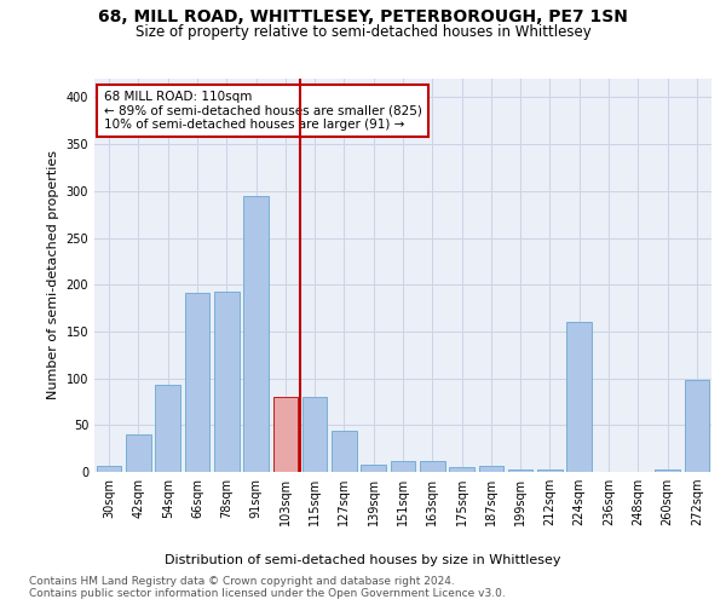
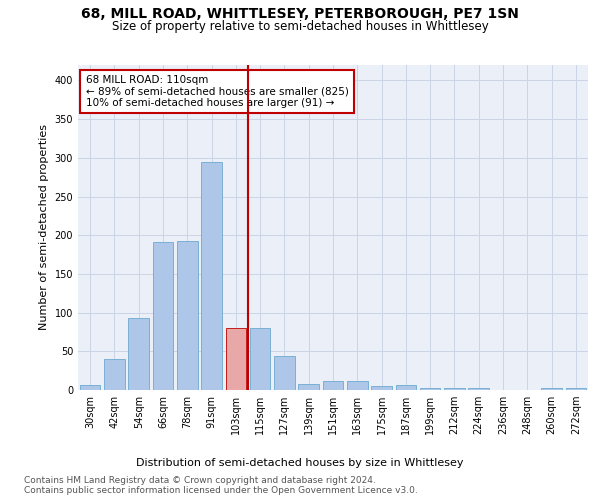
224sqm: 160 -> 2
272sqm: 98 -> 2
